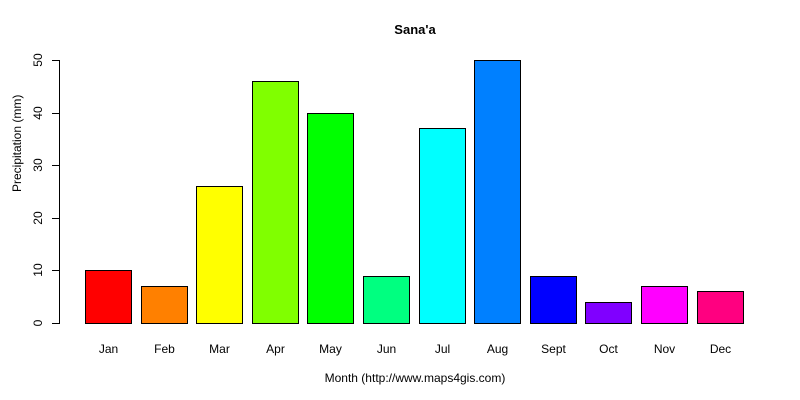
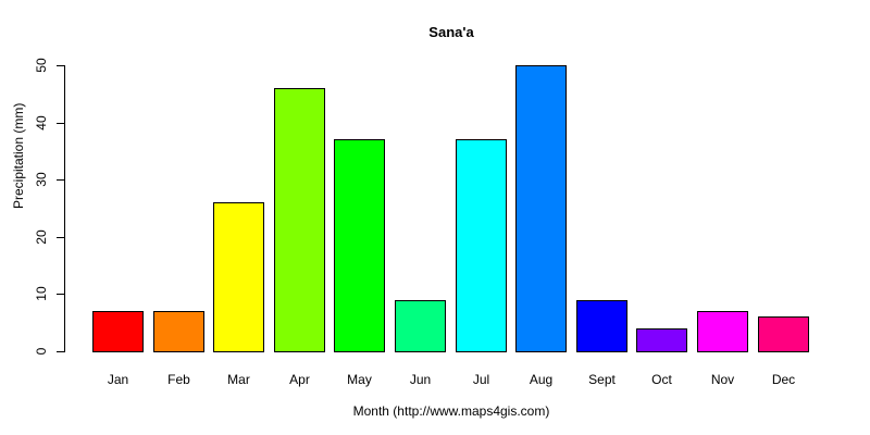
Jan: 10 -> 7
May: 40 -> 37
